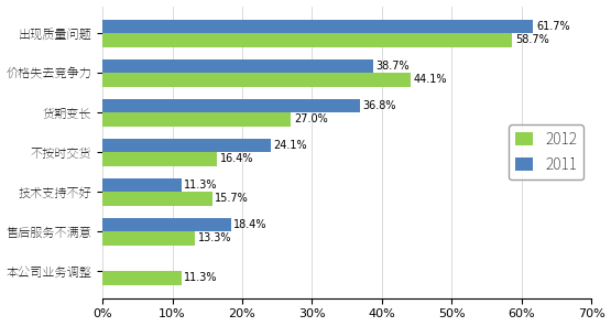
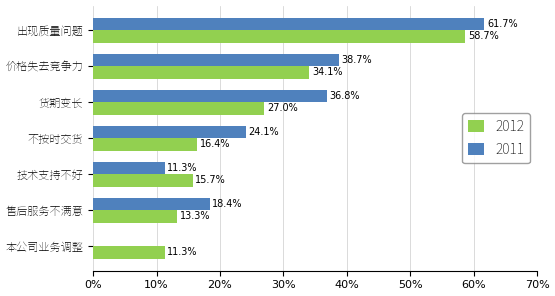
2012/价格失去竞争力: 44.1% -> 34.1%
